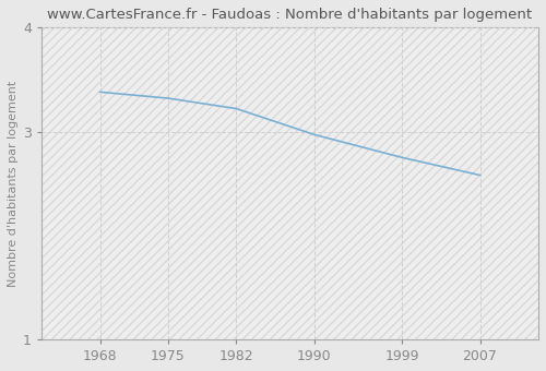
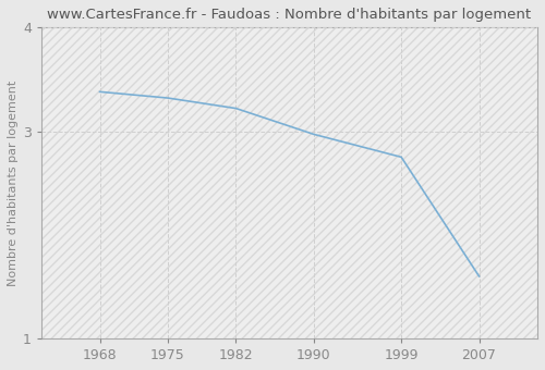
2007: 2.58 -> 1.60
